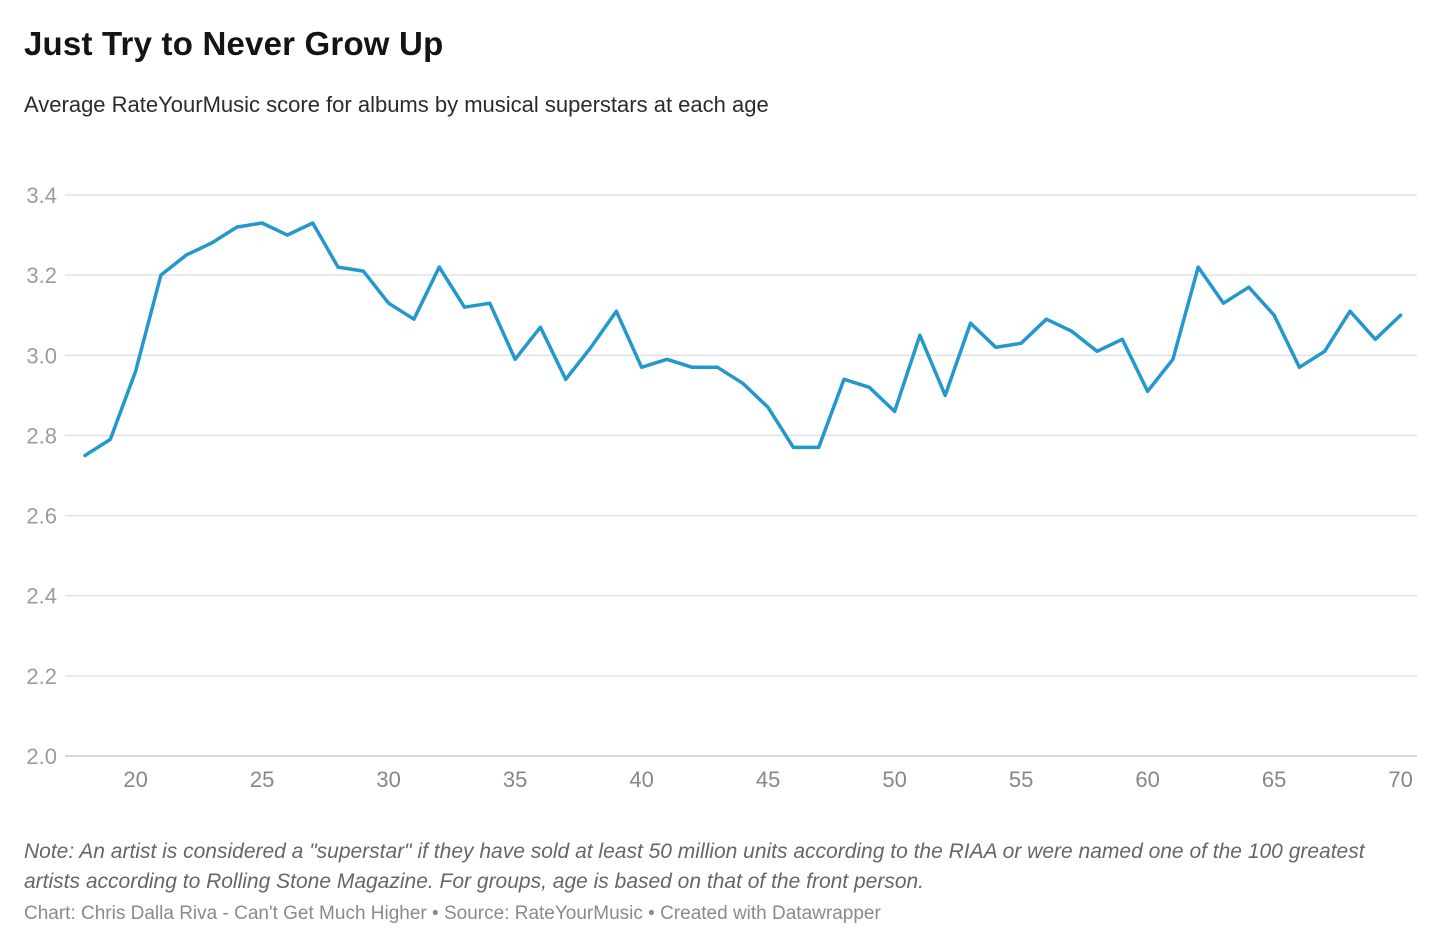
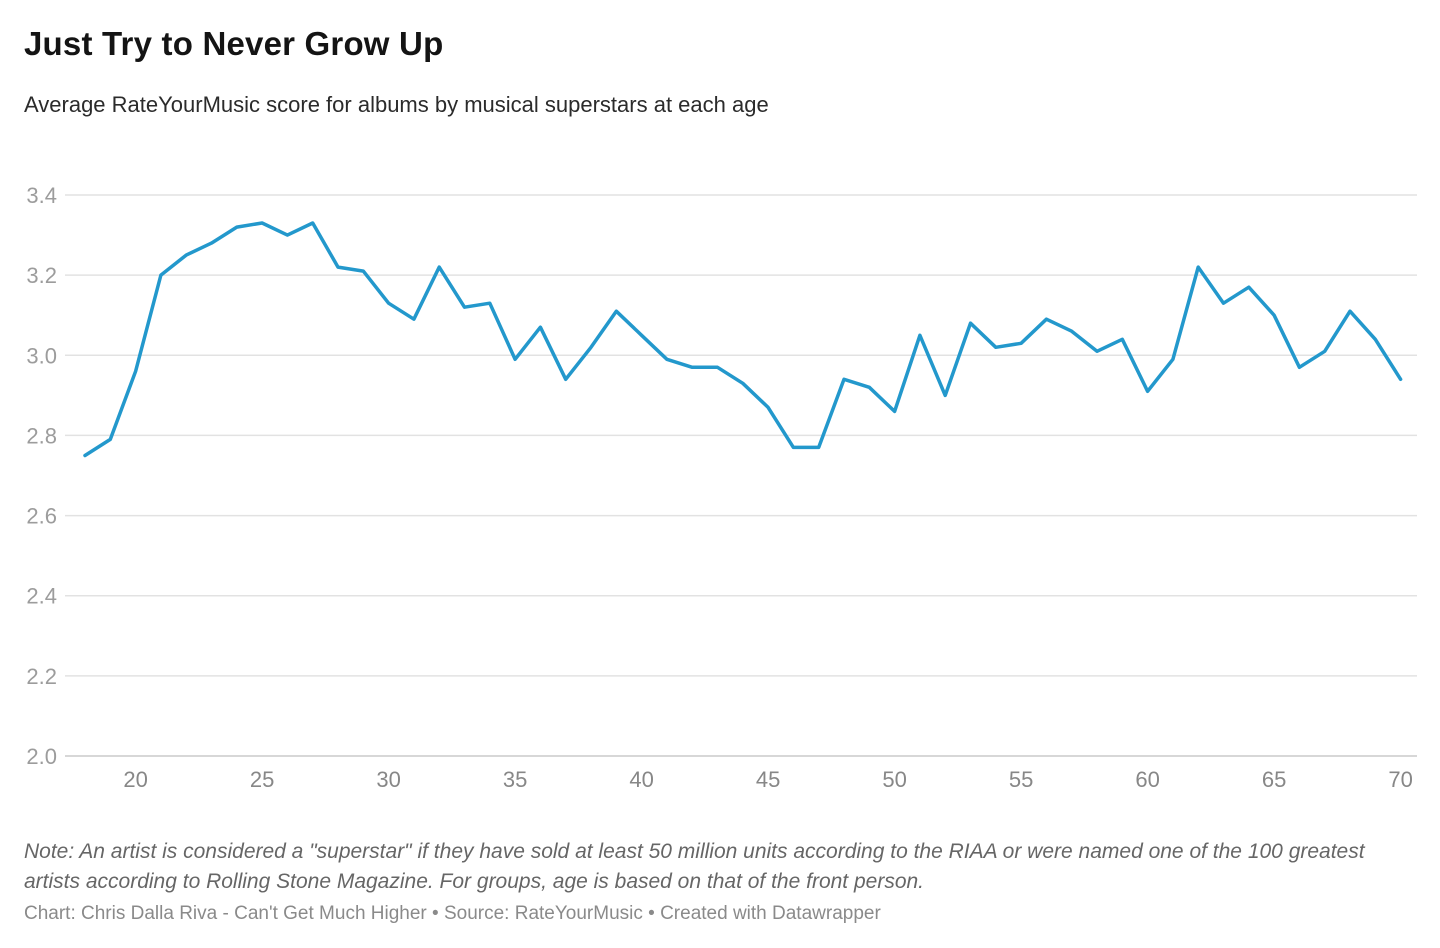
40: 2.97 -> 3.05
70: 3.10 -> 2.94
